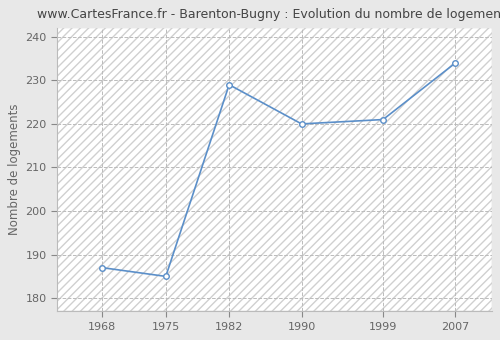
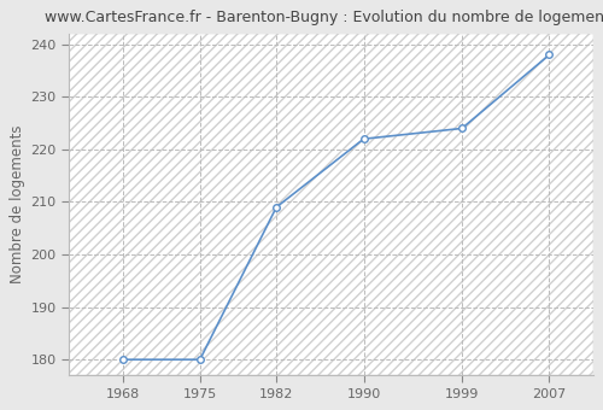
1968: 187 -> 180
1975: 185 -> 180
1982: 229 -> 209
1990: 220 -> 222
1999: 221 -> 224
2007: 234 -> 238
